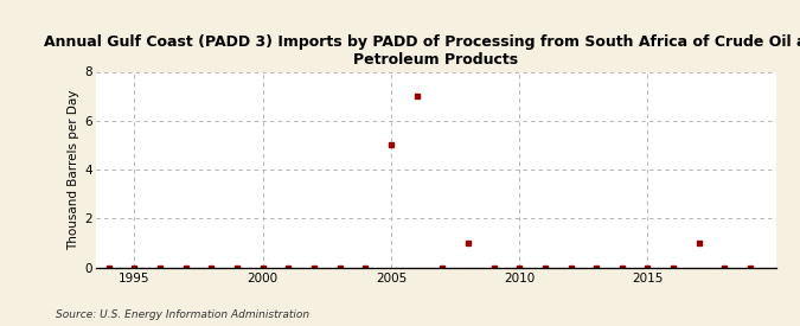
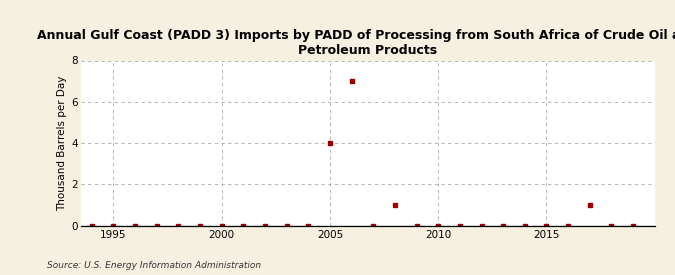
2005: 5 -> 4
